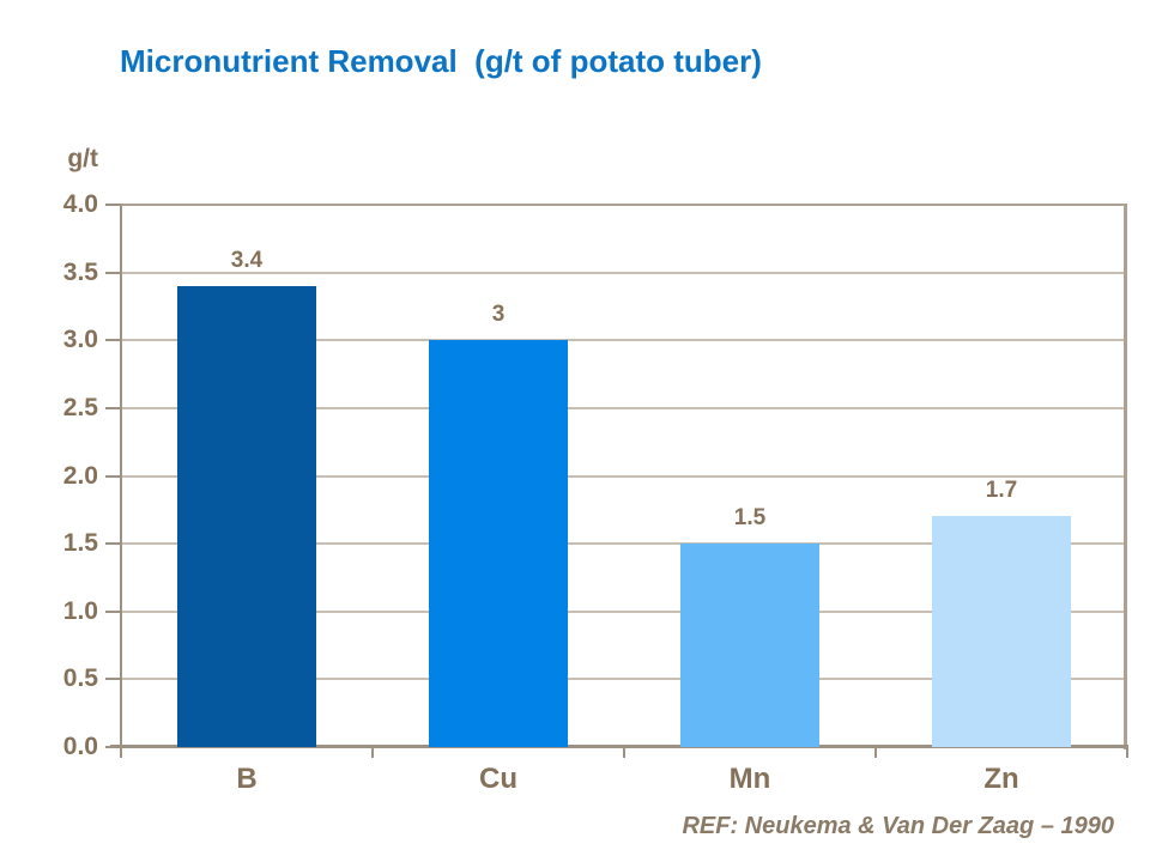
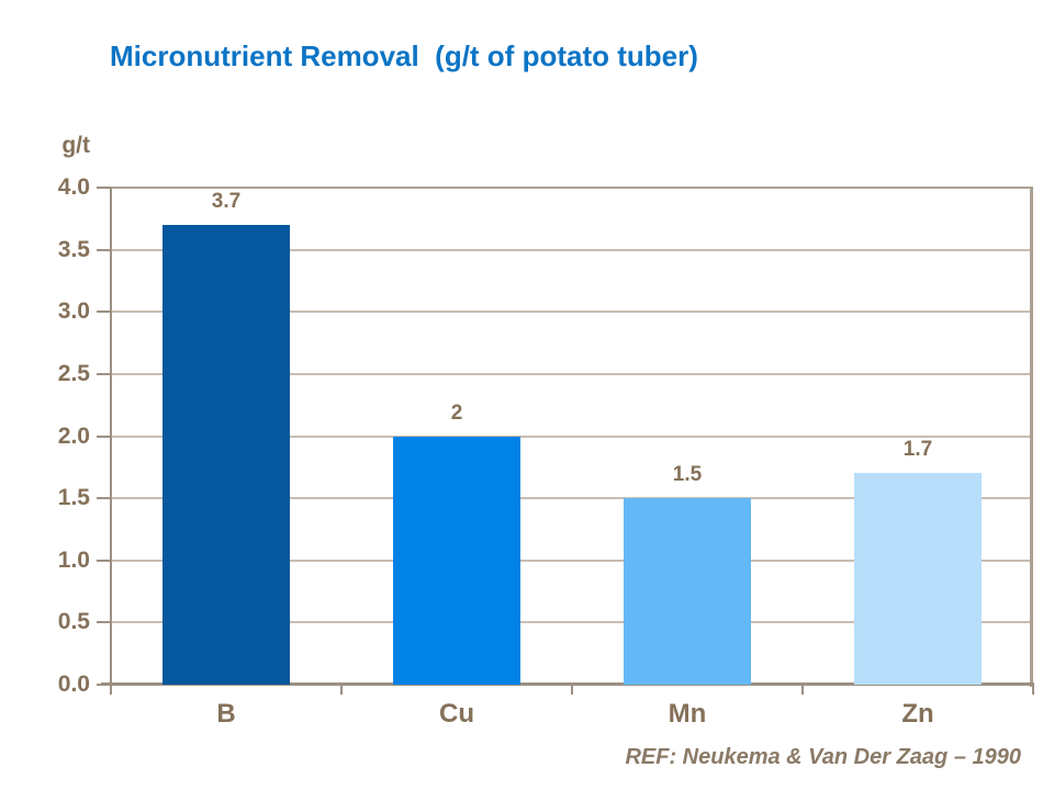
B: 3.4 -> 3.7
Cu: 3 -> 2
